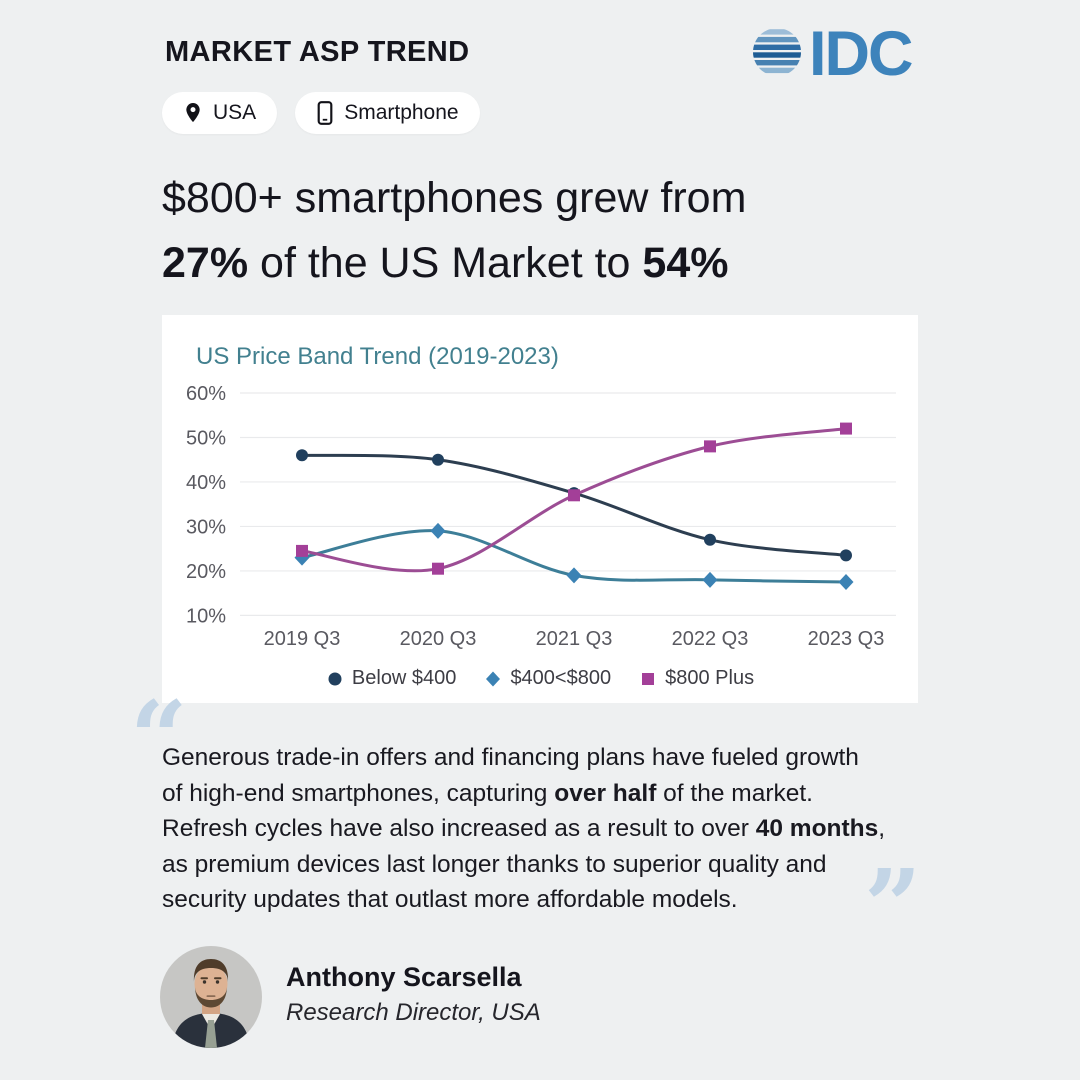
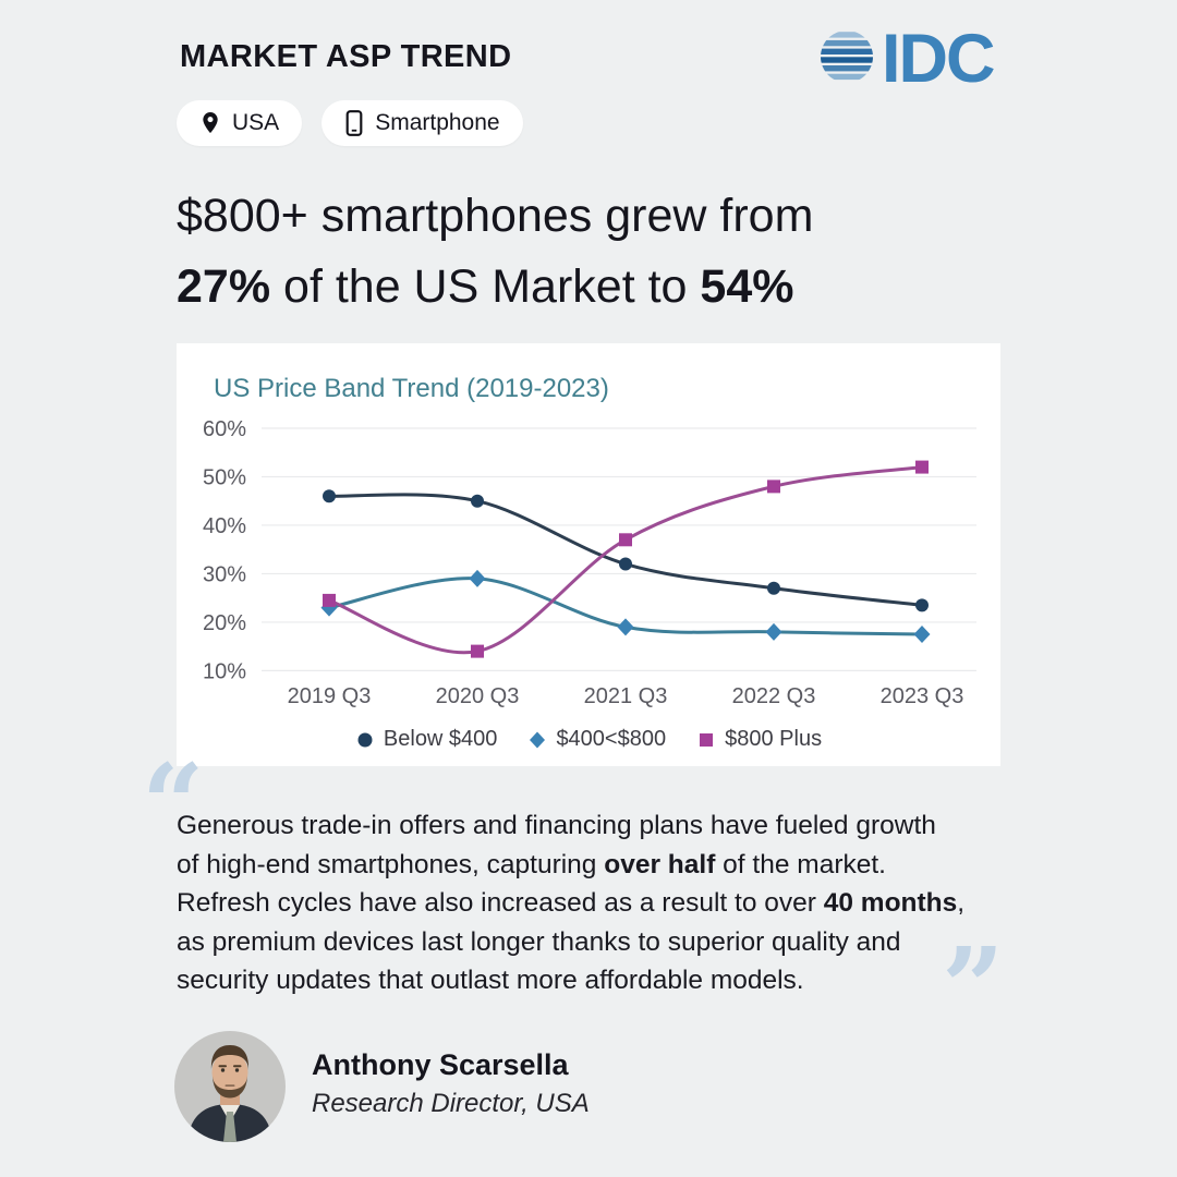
$800 Plus/2020 Q3: 20% -> 14%
Below $400/2021 Q3: 38% -> 32%
